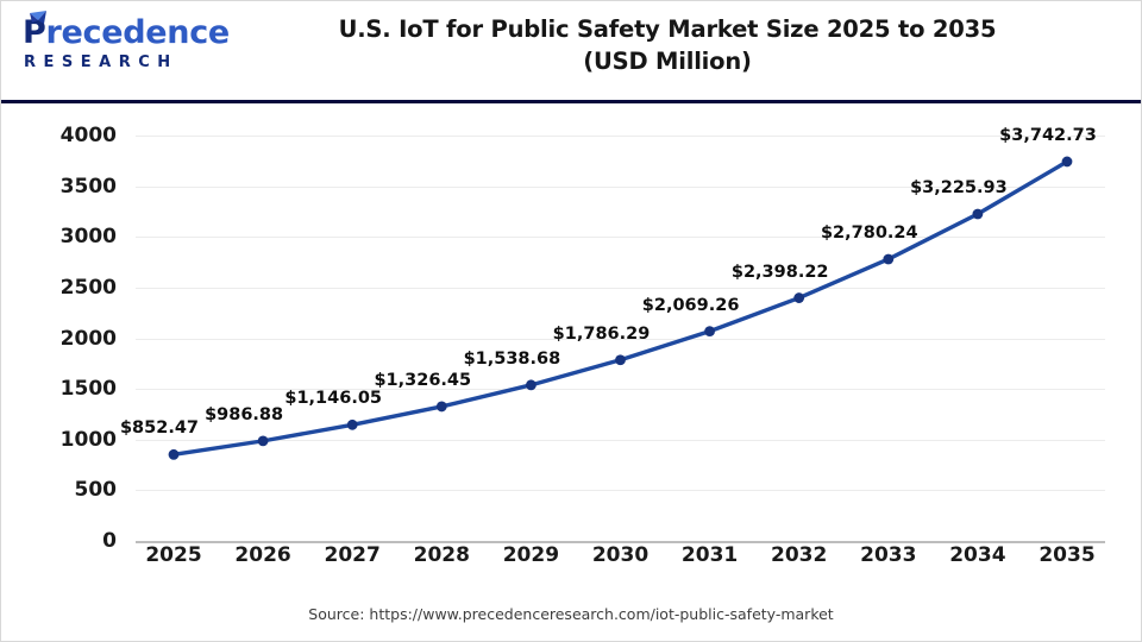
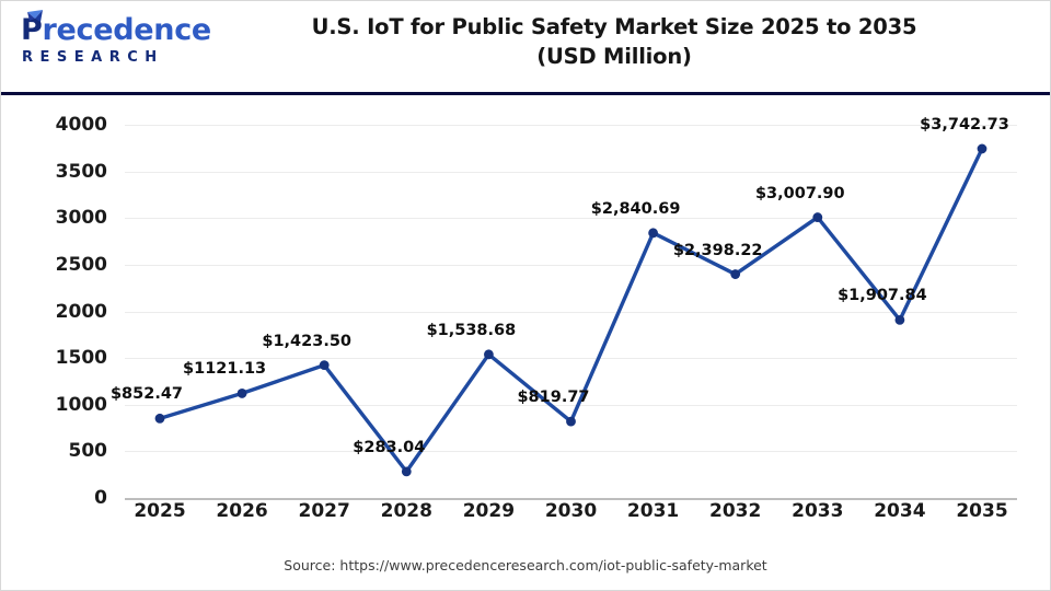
2026: $986.88 -> $1121.13
2027: $1,146.05 -> $1,423.50
2028: $1,326.45 -> $283.04
2030: $1,786.29 -> $819.77
2031: $2,069.26 -> $2,840.69
2033: $2,780.24 -> $3,007.90
2034: $3,225.93 -> $1,907.84
